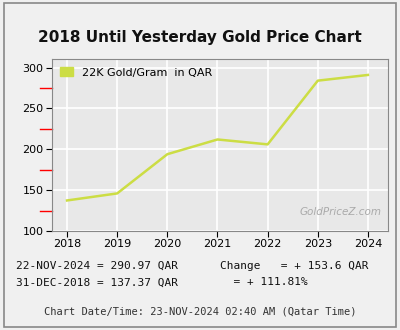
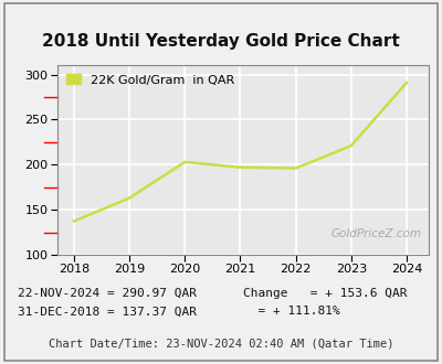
2019: 146 -> 163
2020: 194 -> 203
2021: 212 -> 197
2022: 206 -> 196
2023: 284 -> 221
